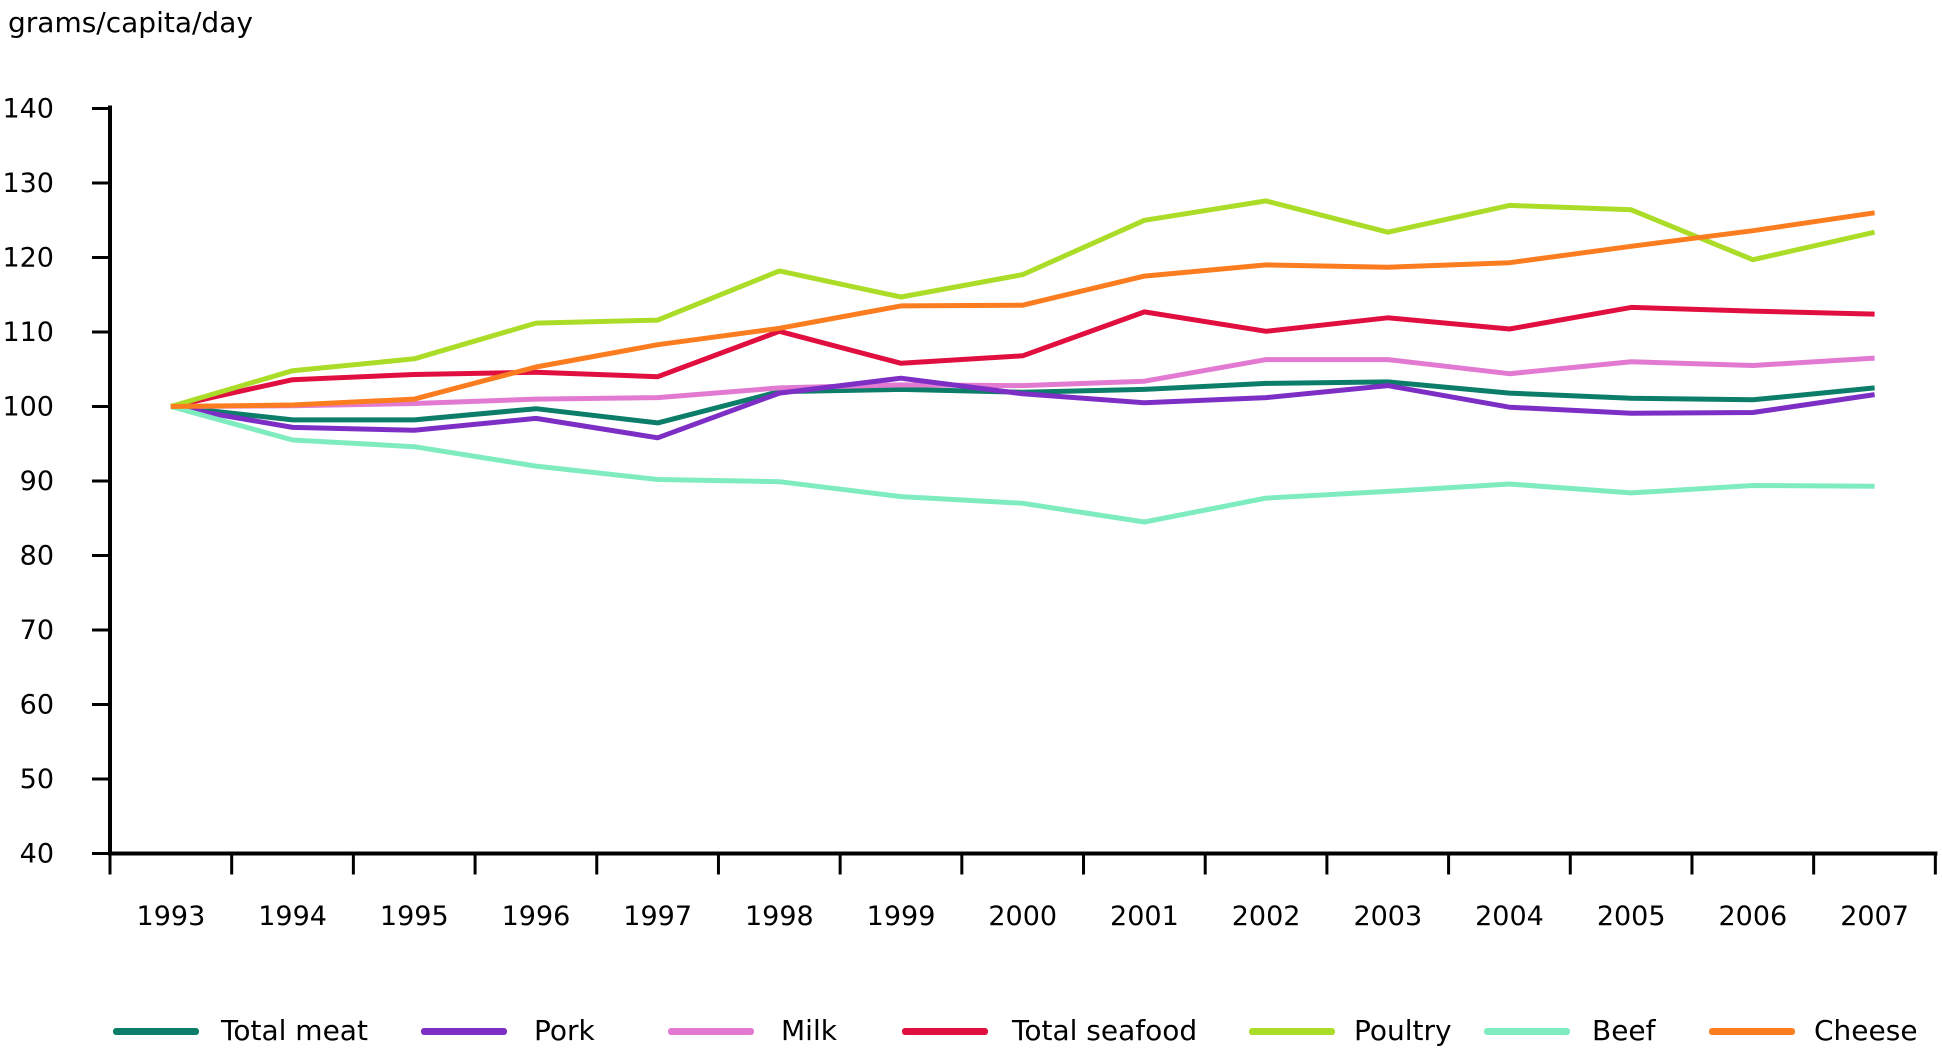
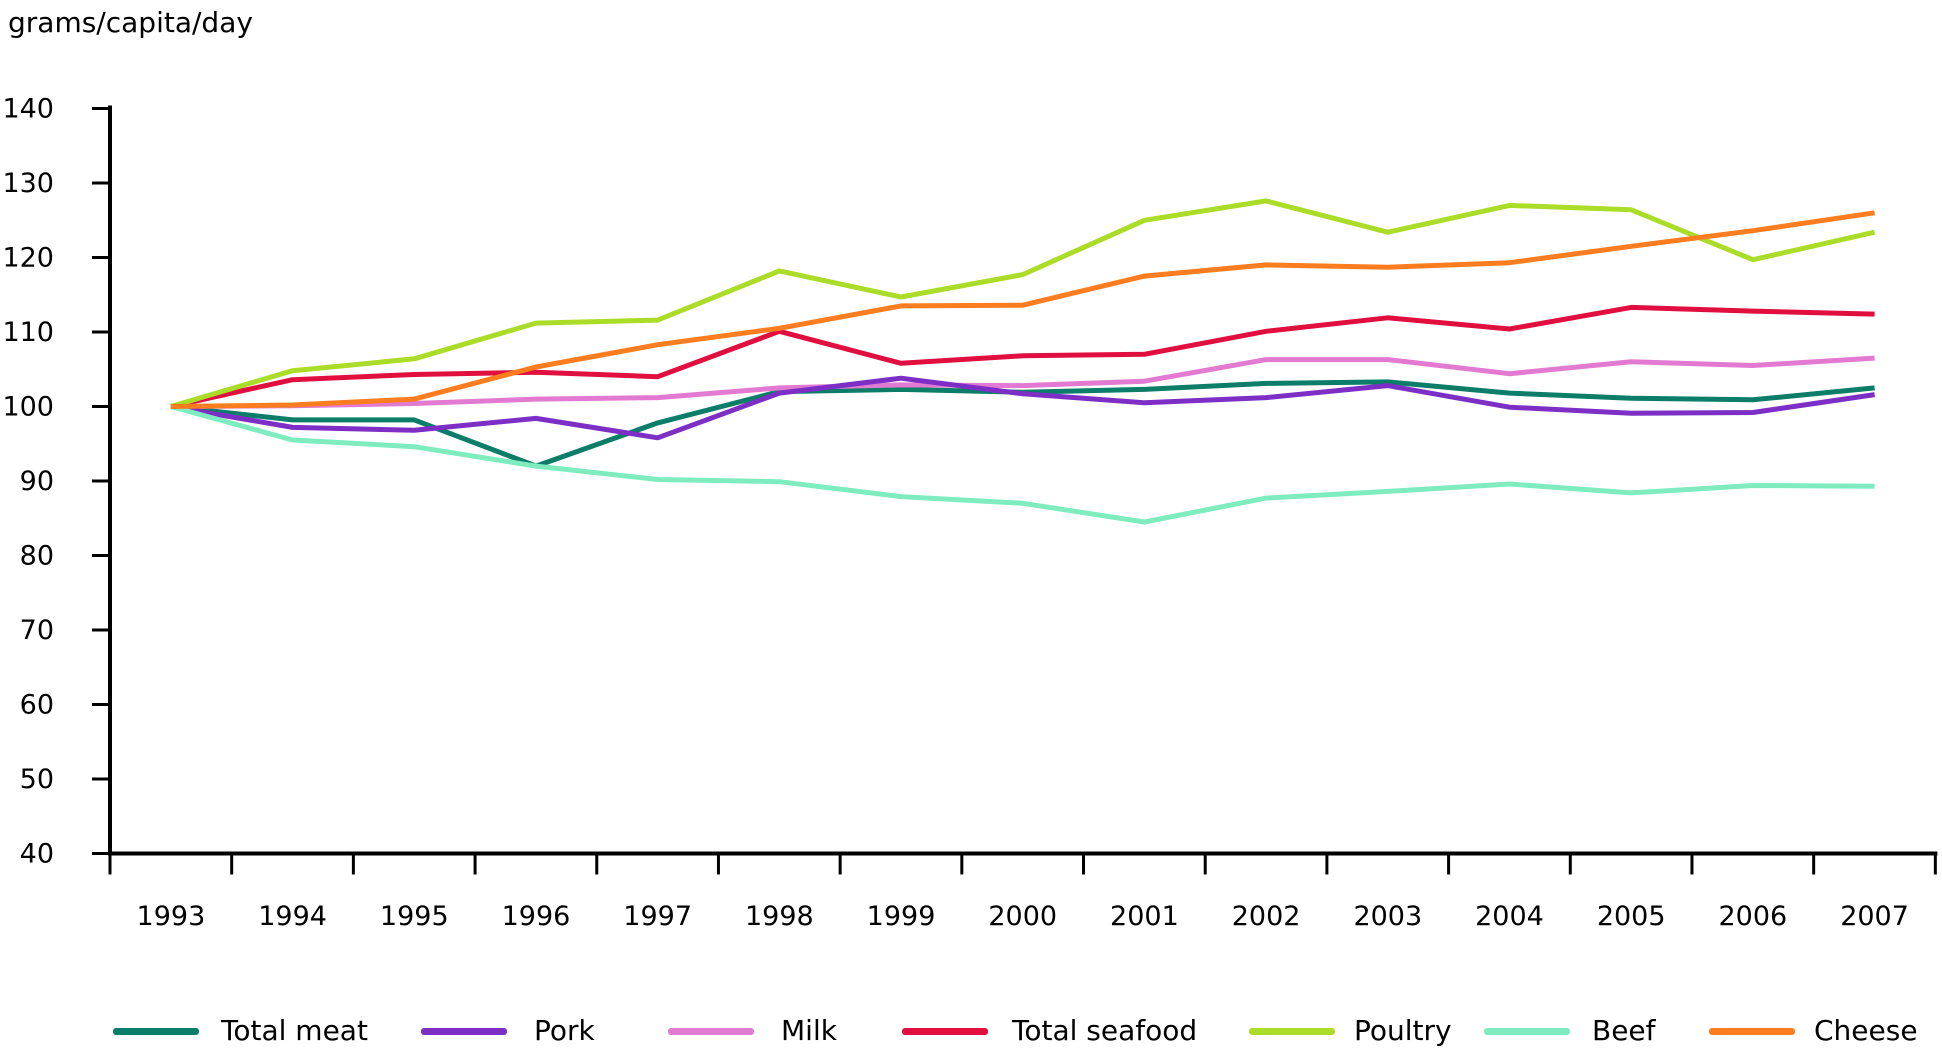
Total meat/1996: 100 -> 92
Total seafood/2001: 113 -> 107
